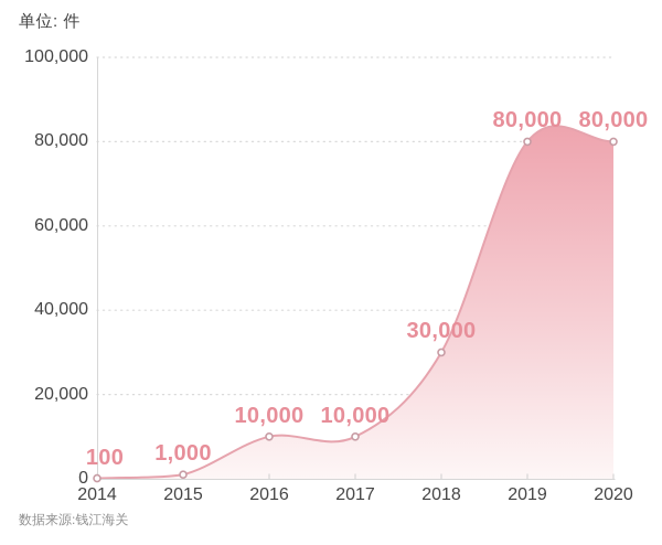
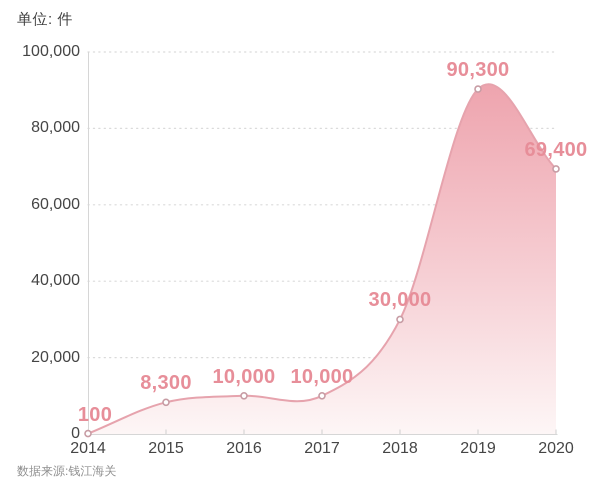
2015: 1,000 -> 8,300
2019: 80,000 -> 90,300
2020: 80,000 -> 69,400
